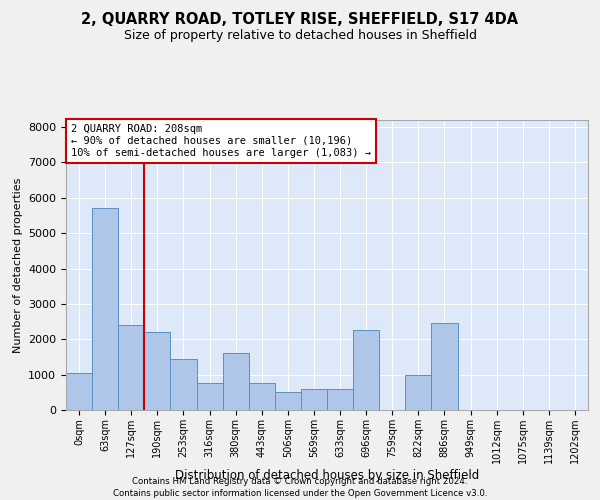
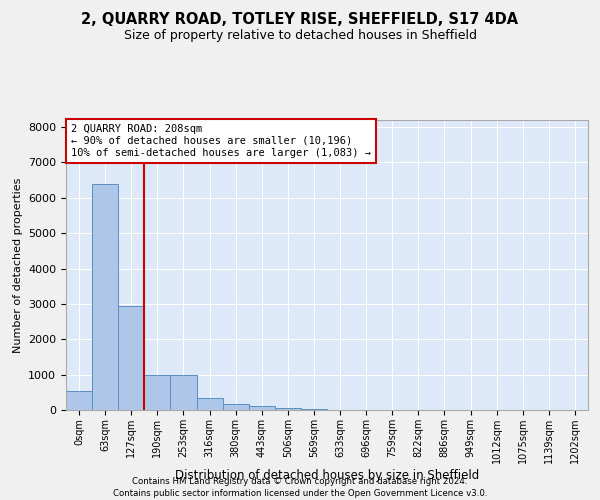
0sqm: 1050 -> 550
63sqm: 5700 -> 6400
127sqm: 2400 -> 2950
190sqm: 2200 -> 980
253sqm: 1450 -> 980
316sqm: 750 -> 340
380sqm: 1600 -> 170
443sqm: 750 -> 110
506sqm: 500 -> 60
569sqm: 600 -> 20
633sqm: 600 -> 0
696sqm: 2250 -> 0
822sqm: 1000 -> 0
886sqm: 2450 -> 0
